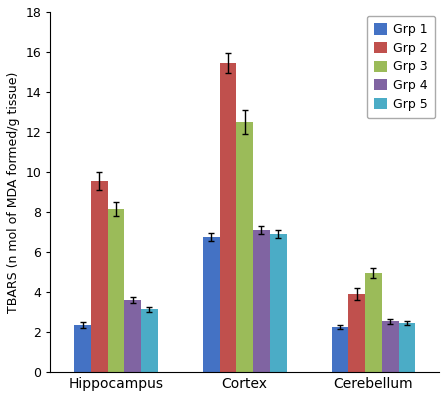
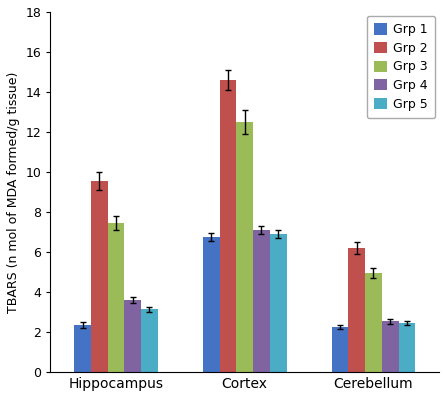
Grp 3/Hippocampus: 8.15 -> 7.45
Grp 2/Cortex: 15.45 -> 14.60
Grp 2/Cerebellum: 3.90 -> 6.20
